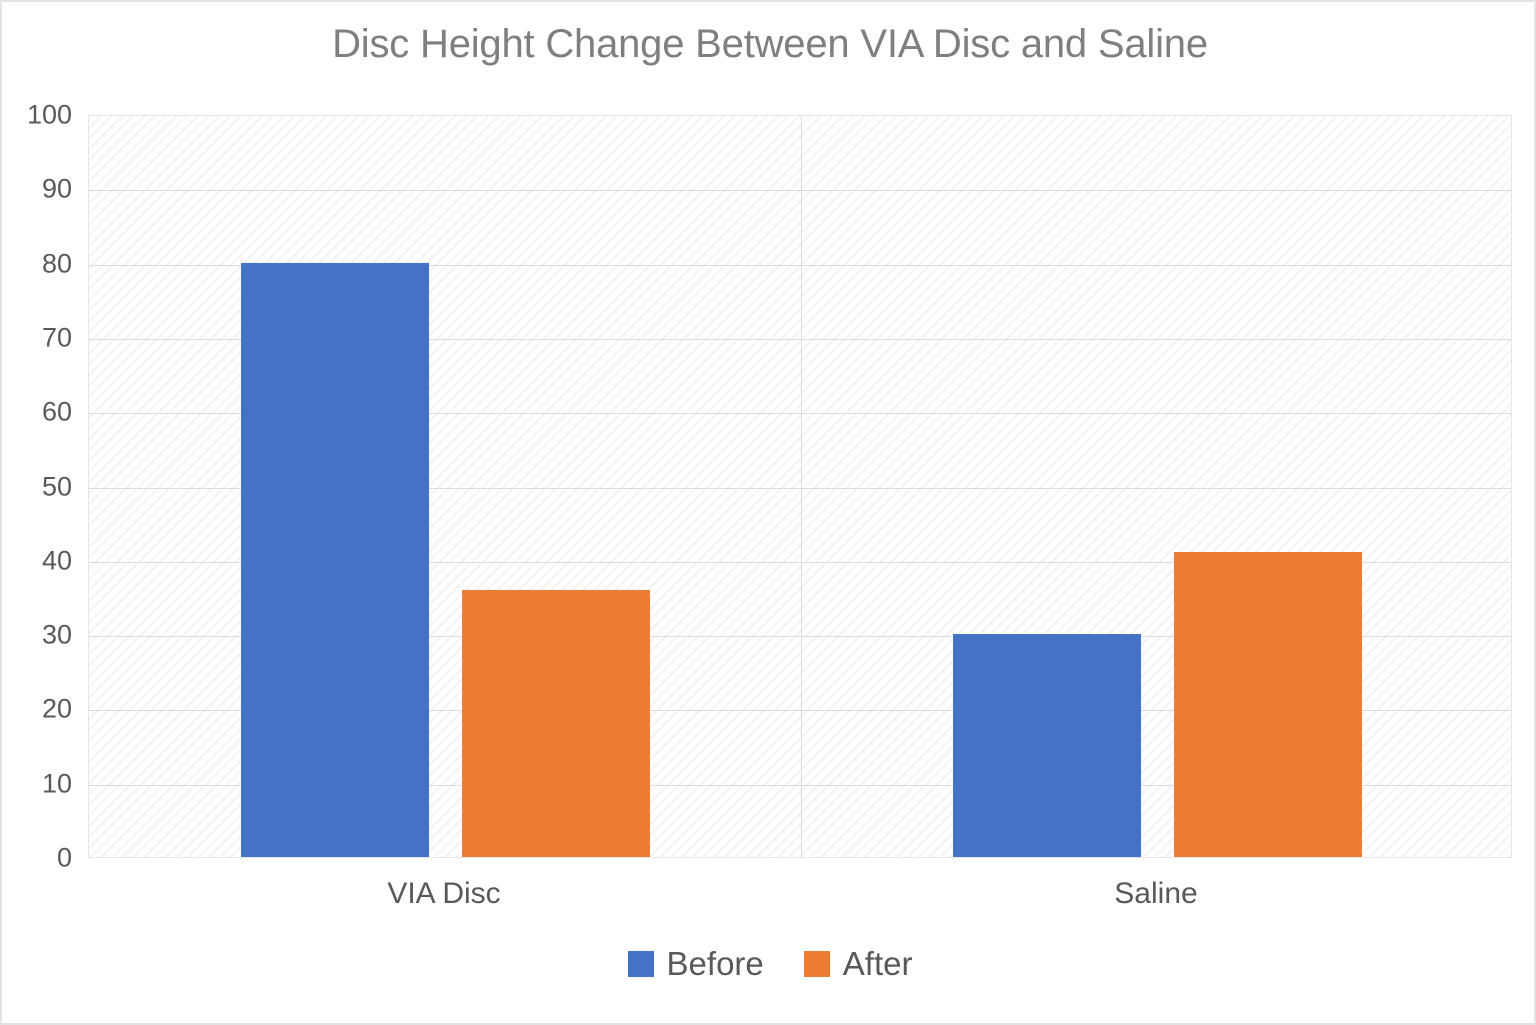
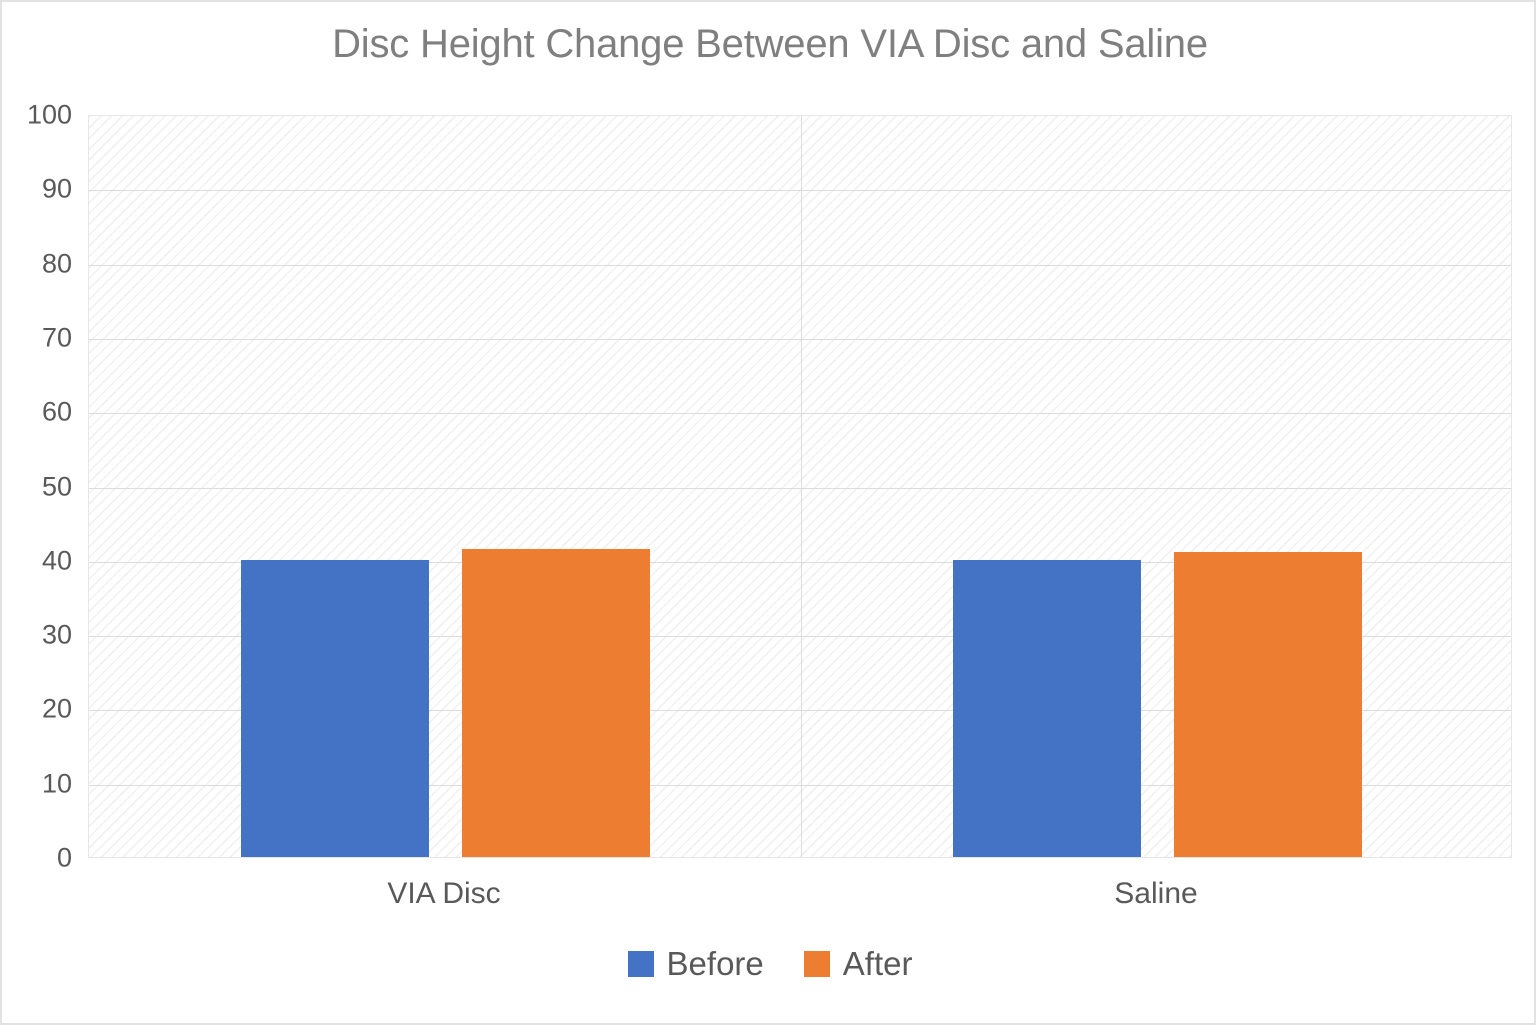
Before/VIA Disc: 80 -> 40
After/VIA Disc: 36 -> 42
Before/Saline: 30 -> 40
